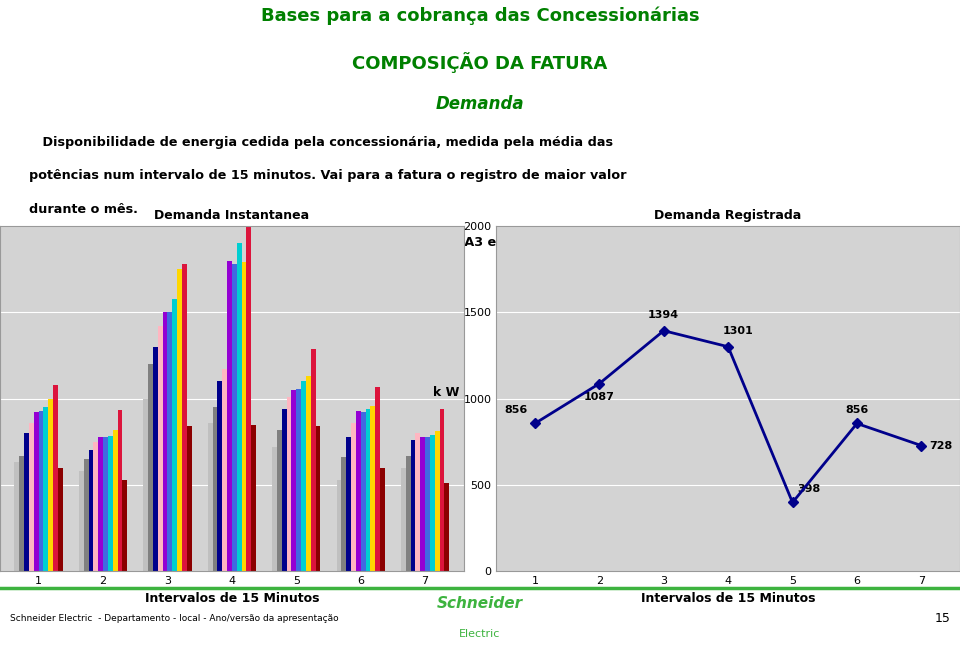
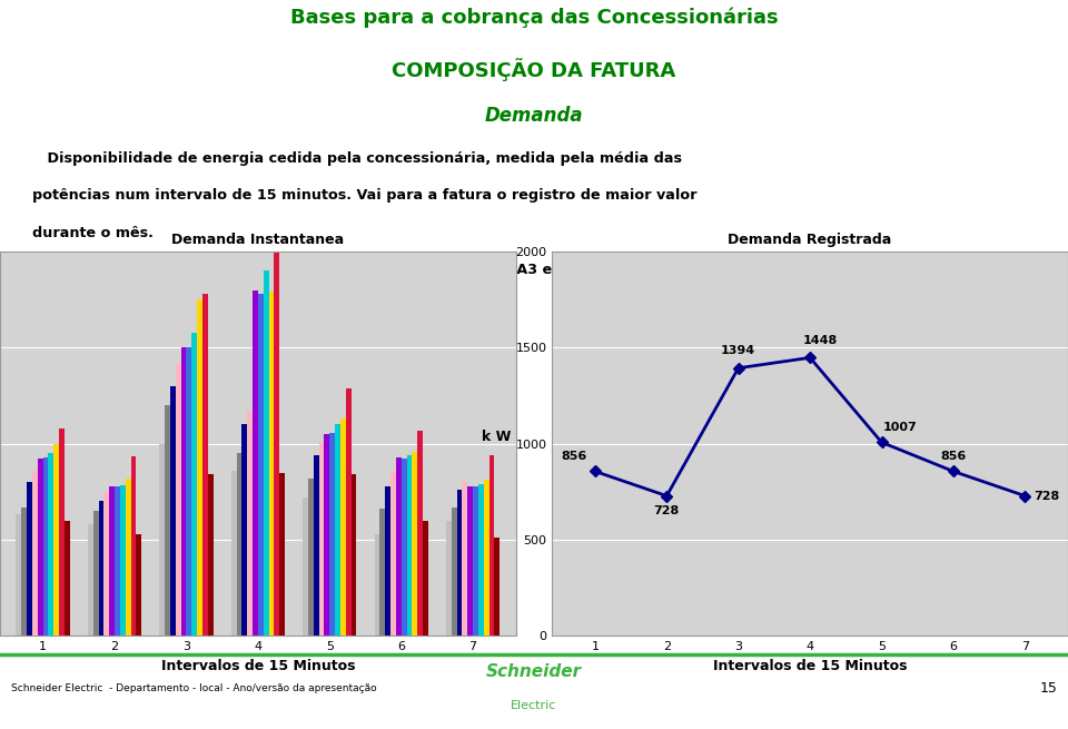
Demanda Registrada/2: 1087 -> 728
Demanda Registrada/4: 1301 -> 1448
Demanda Registrada/5: 398 -> 1007
